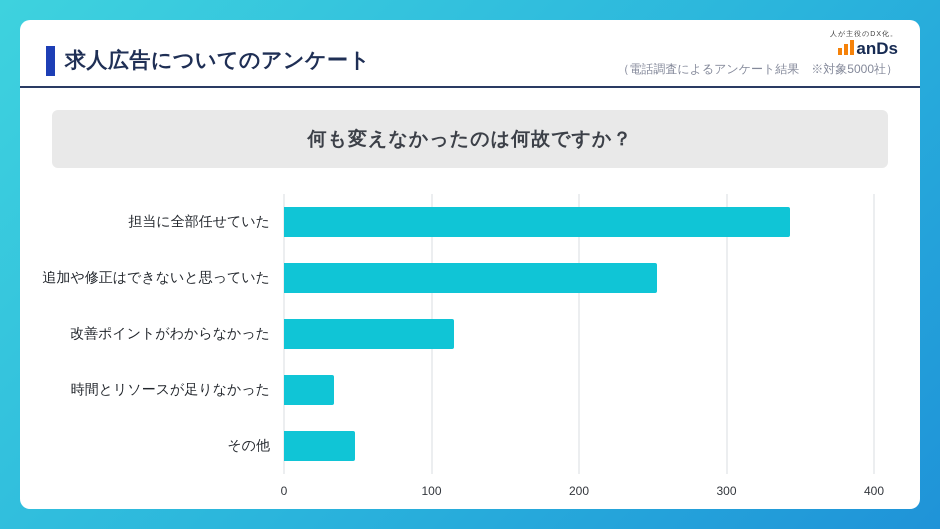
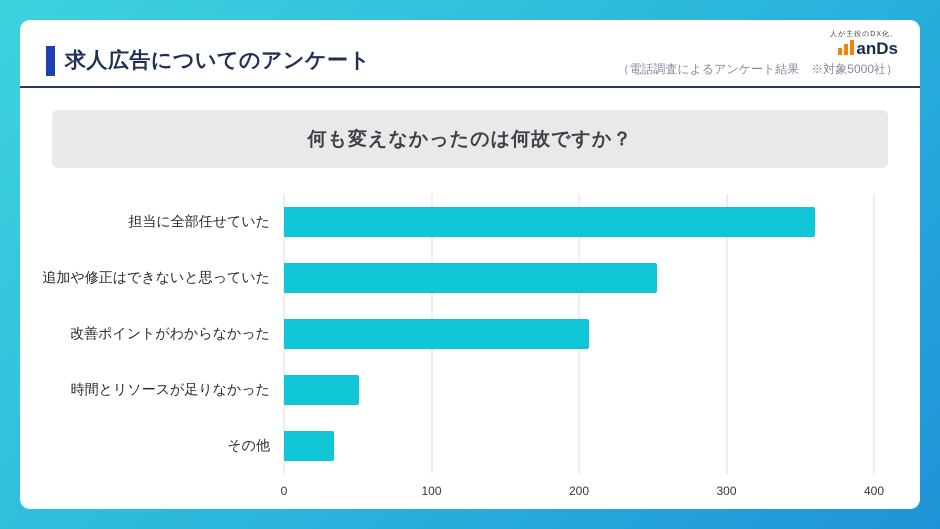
担当に全部任せていた: 343 -> 360
改善ポイントがわからなかった: 115 -> 207
時間とリソースが足りなかった: 34 -> 51
その他: 48 -> 34
